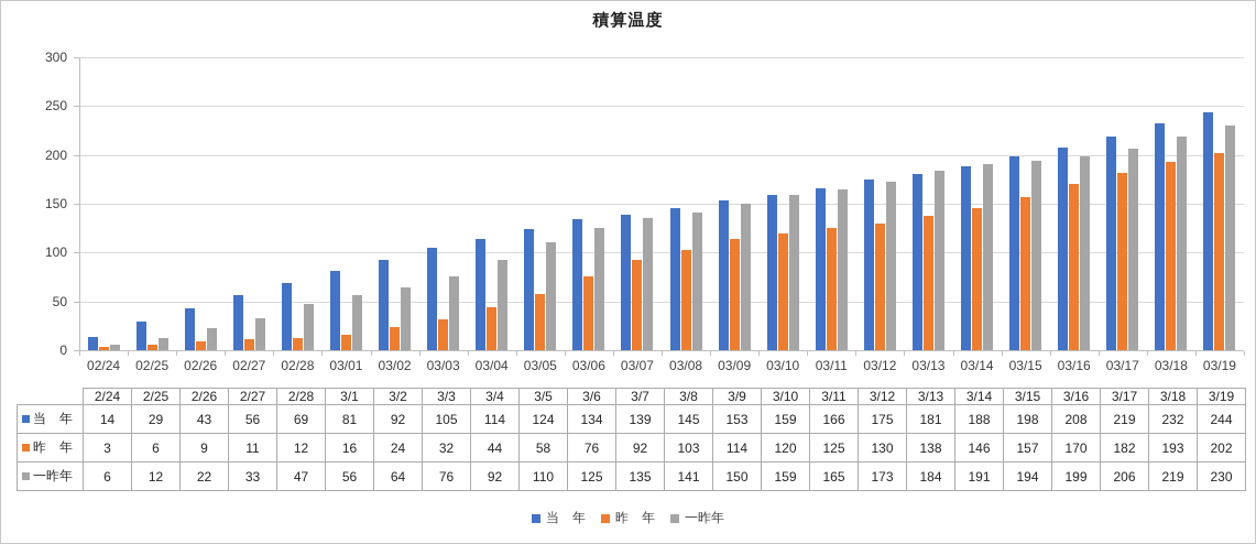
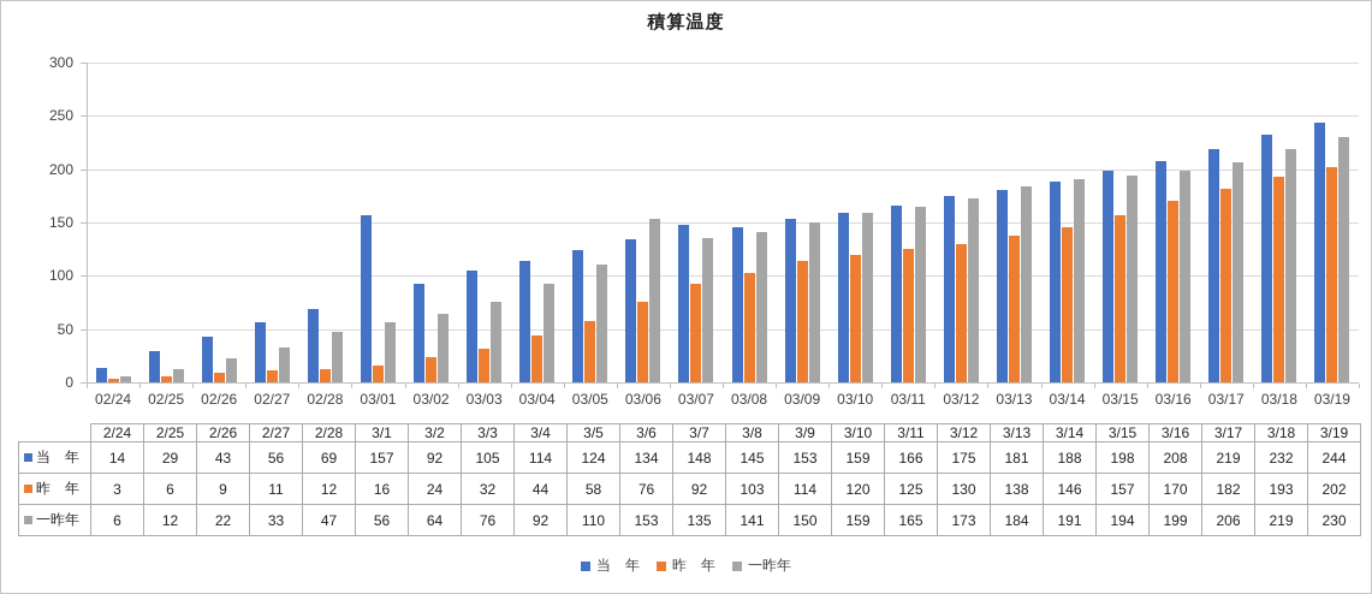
当 年/03/01: 81 -> 157
一昨年/03/06: 125 -> 153
当 年/03/07: 139 -> 148
